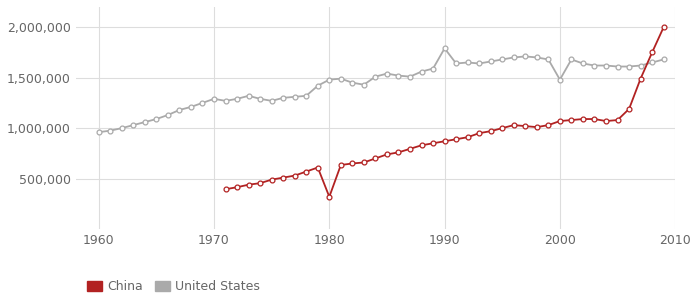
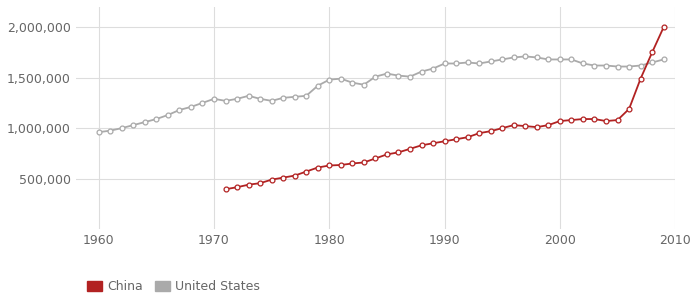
China/1980: 320,000 -> 630,000
United States/1990: 1,790,000 -> 1,640,000
United States/2000: 1,480,000 -> 1,680,000
